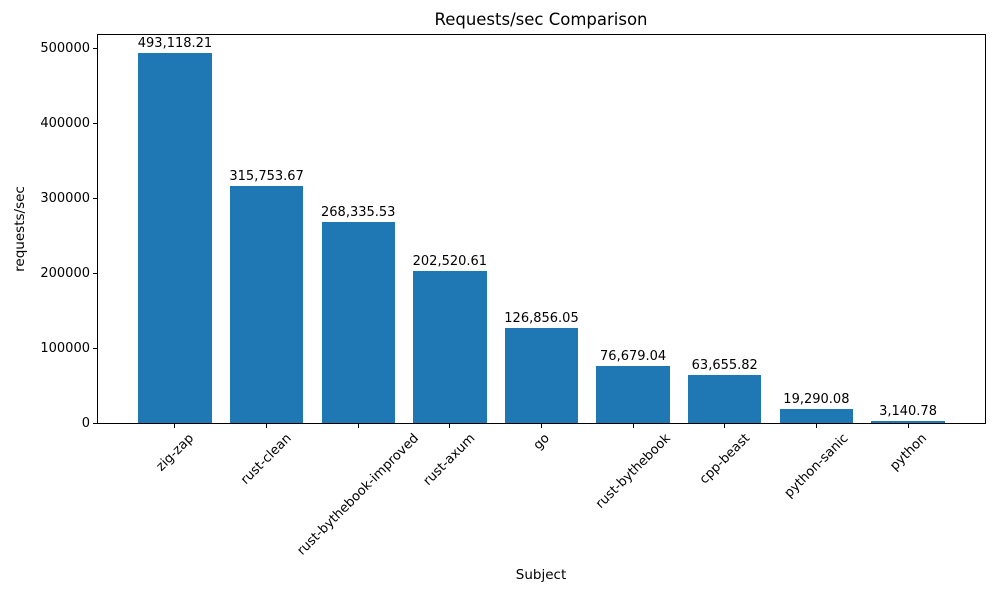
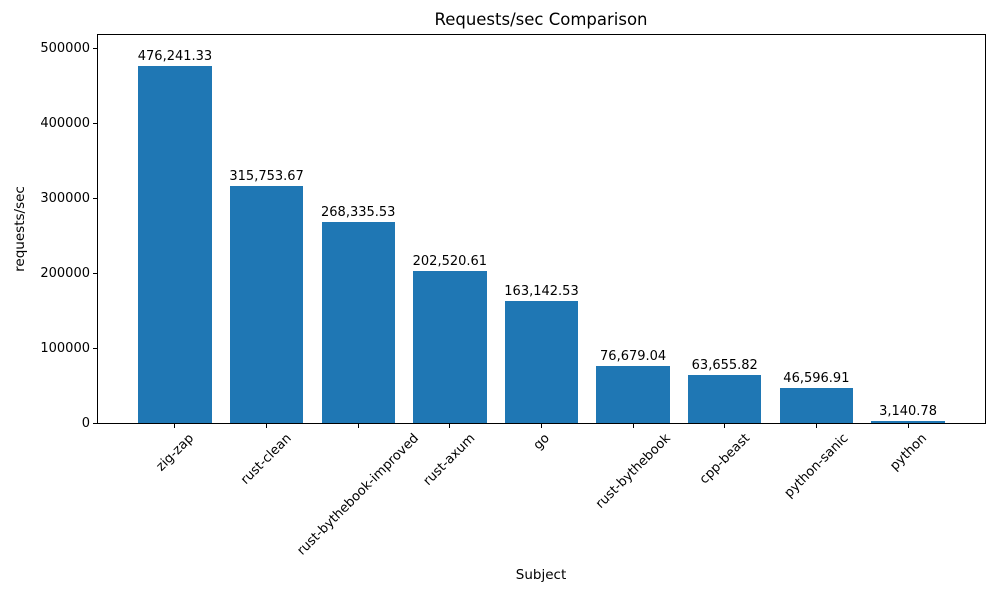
zig-zap: 493,118.21 -> 476,241.33
go: 126,856.05 -> 163,142.53
python-sanic: 19,290.08 -> 46,596.91
